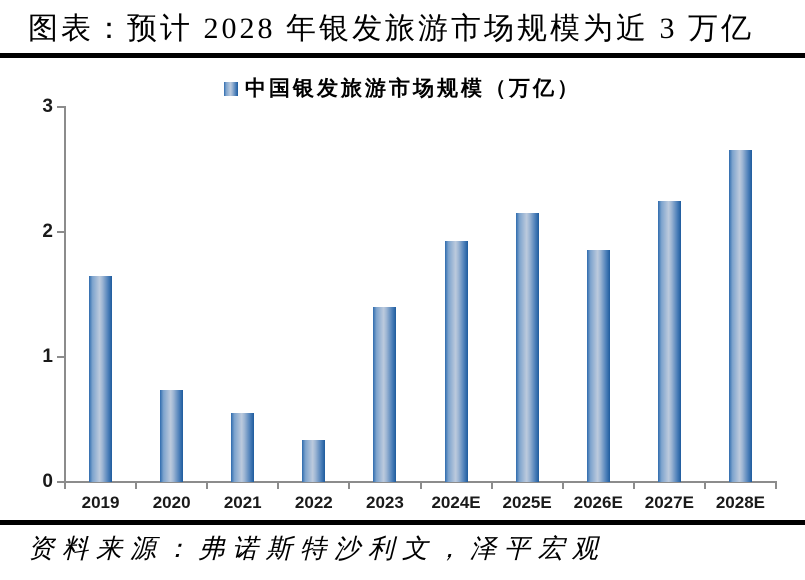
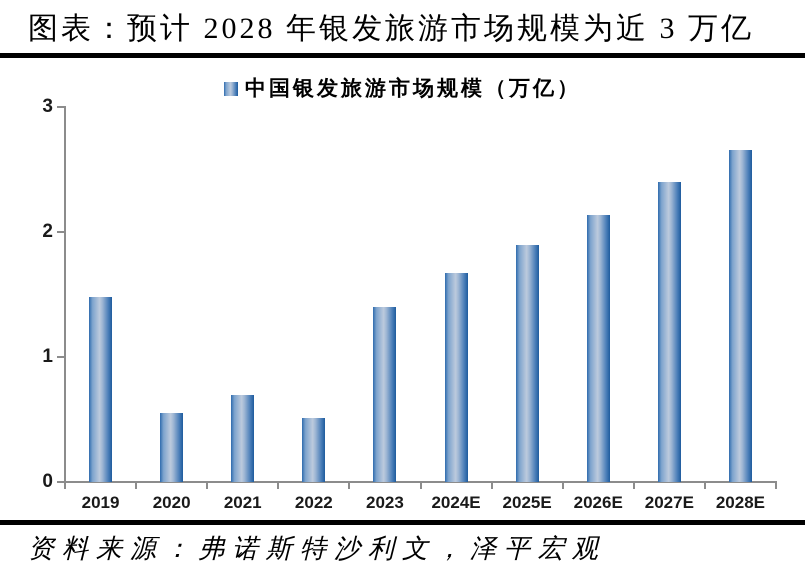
2019: 1.65 -> 1.48
2020: 0.74 -> 0.55
2021: 0.55 -> 0.70
2022: 0.34 -> 0.51
2024E: 1.93 -> 1.67
2025E: 2.15 -> 1.90
2026E: 1.86 -> 2.14
2027E: 2.25 -> 2.40
